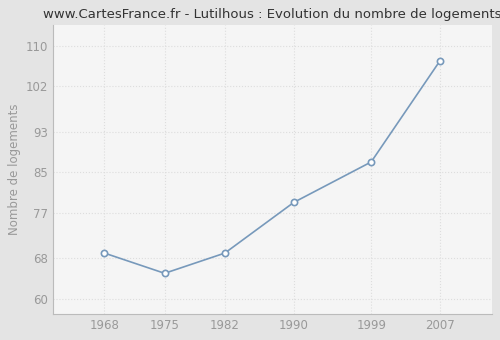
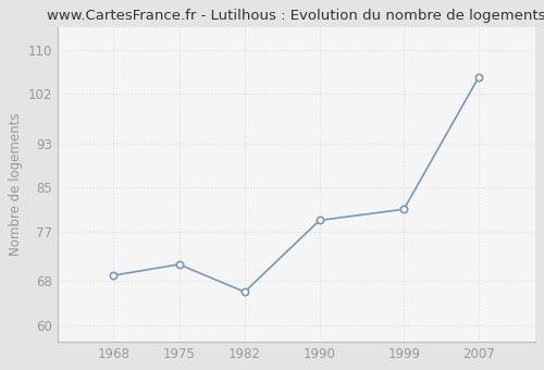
1975: 65 -> 71
1982: 69 -> 66
1999: 87 -> 81
2007: 107 -> 105
